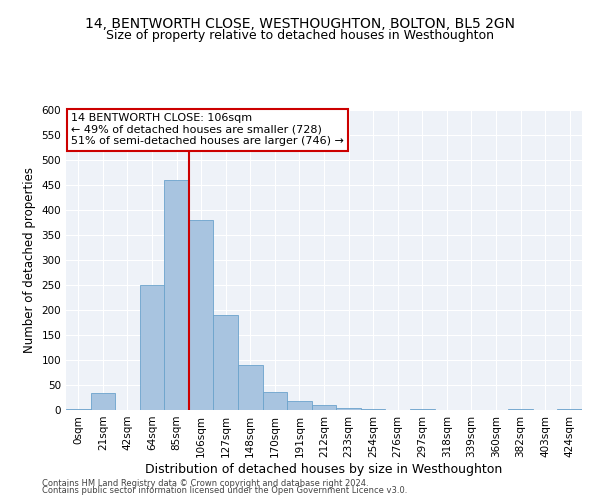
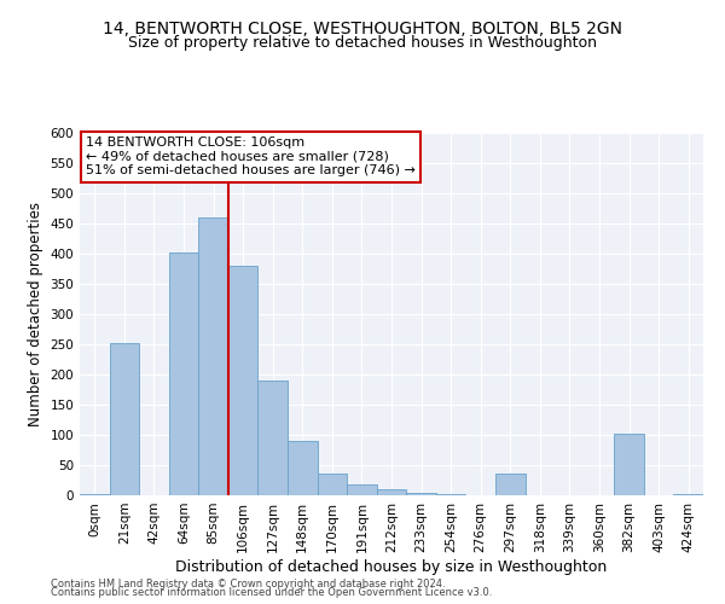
21sqm: 35 -> 252
64sqm: 250 -> 402
297sqm: 3 -> 36
382sqm: 2 -> 102
